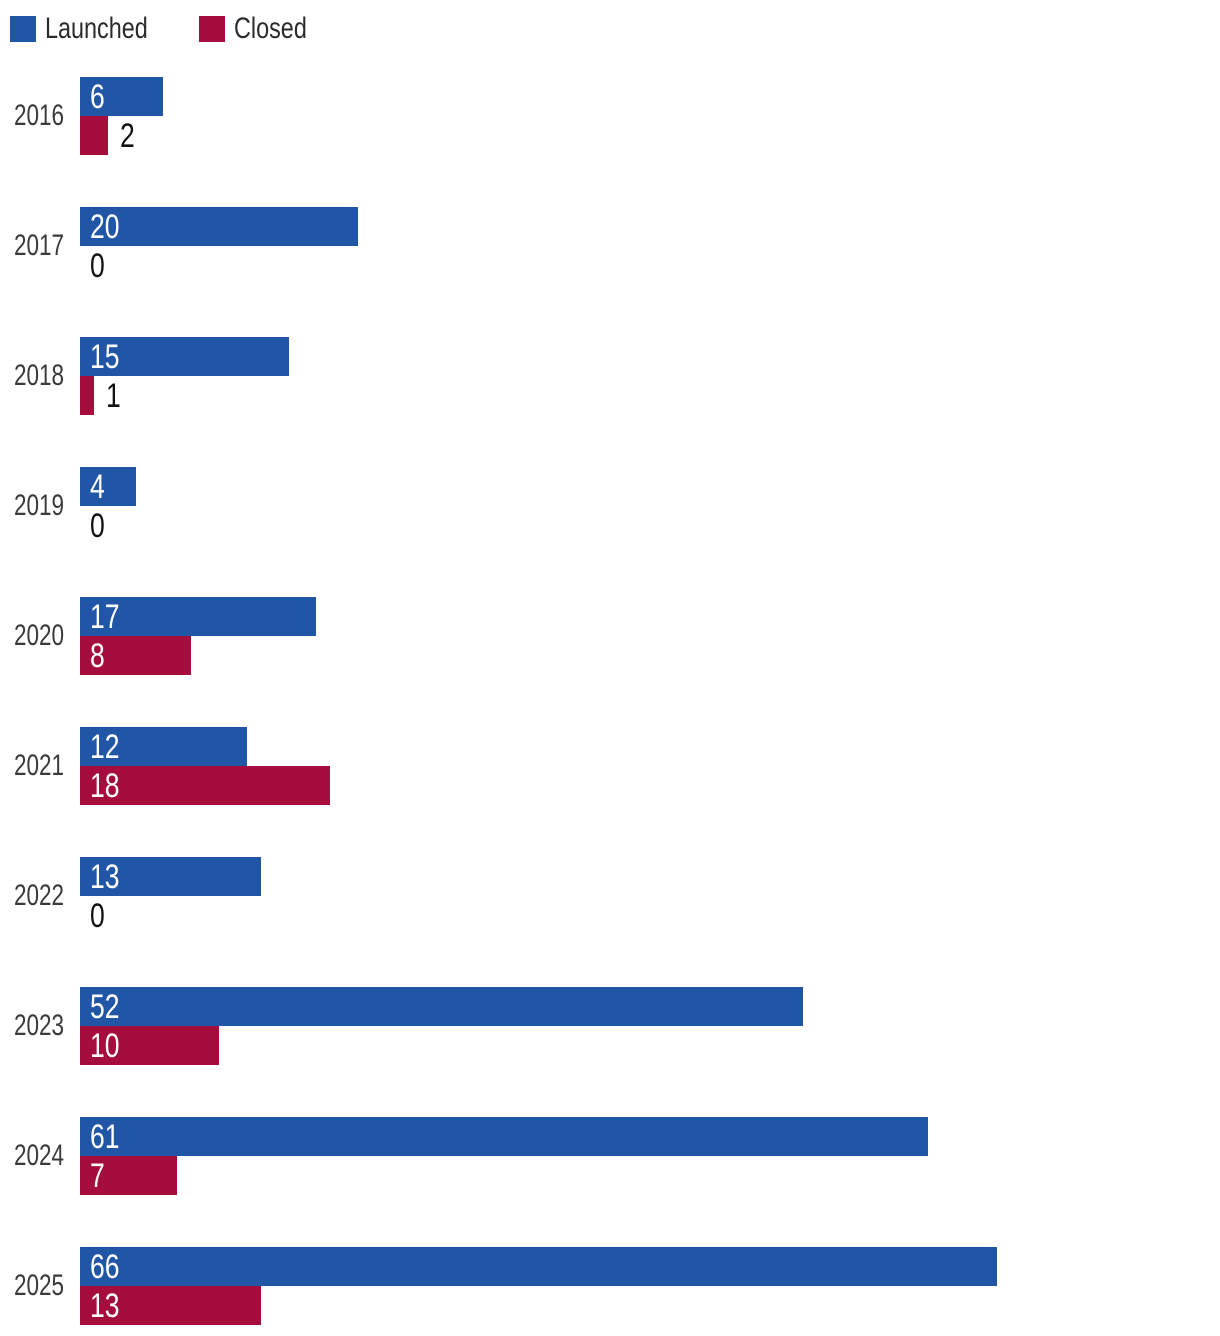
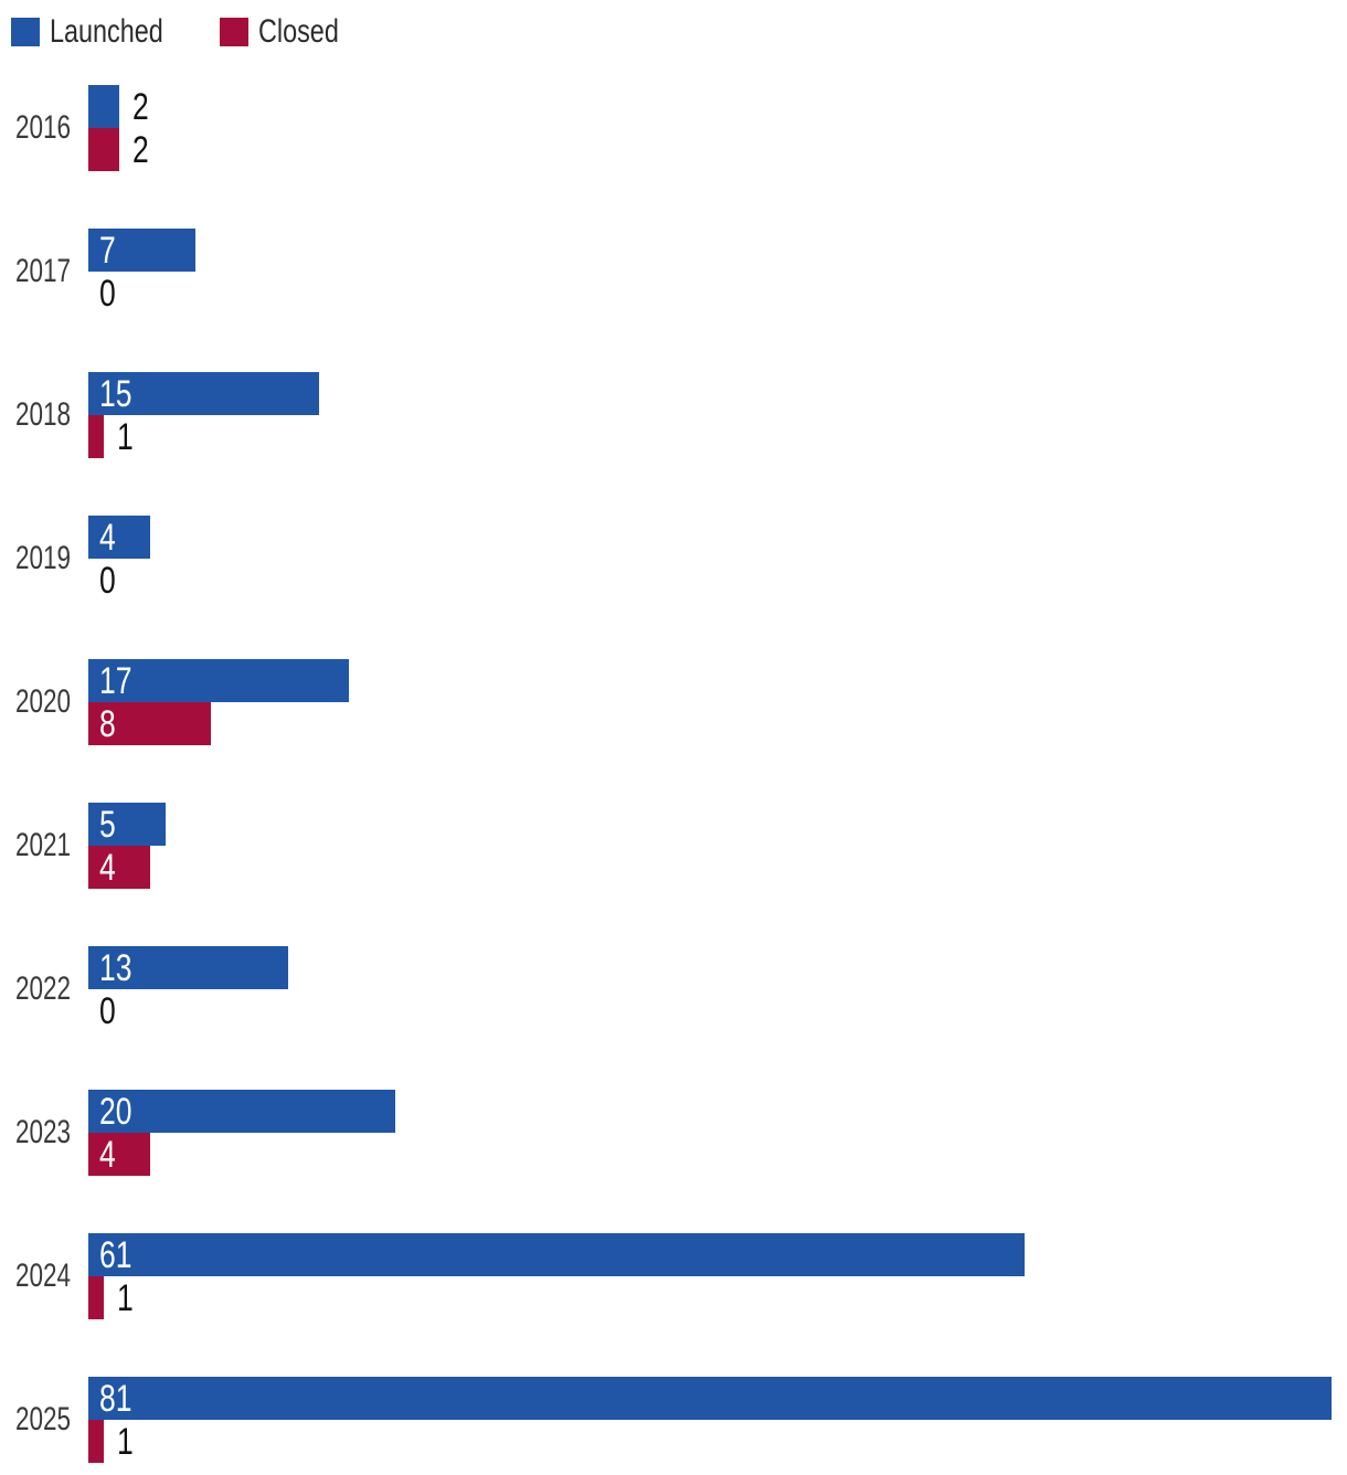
Launched/2016: 6 -> 2
Launched/2017: 20 -> 7
Launched/2021: 12 -> 5
Closed/2021: 18 -> 4
Launched/2023: 52 -> 20
Closed/2023: 10 -> 4
Closed/2024: 7 -> 1
Launched/2025: 66 -> 81
Closed/2025: 13 -> 1
